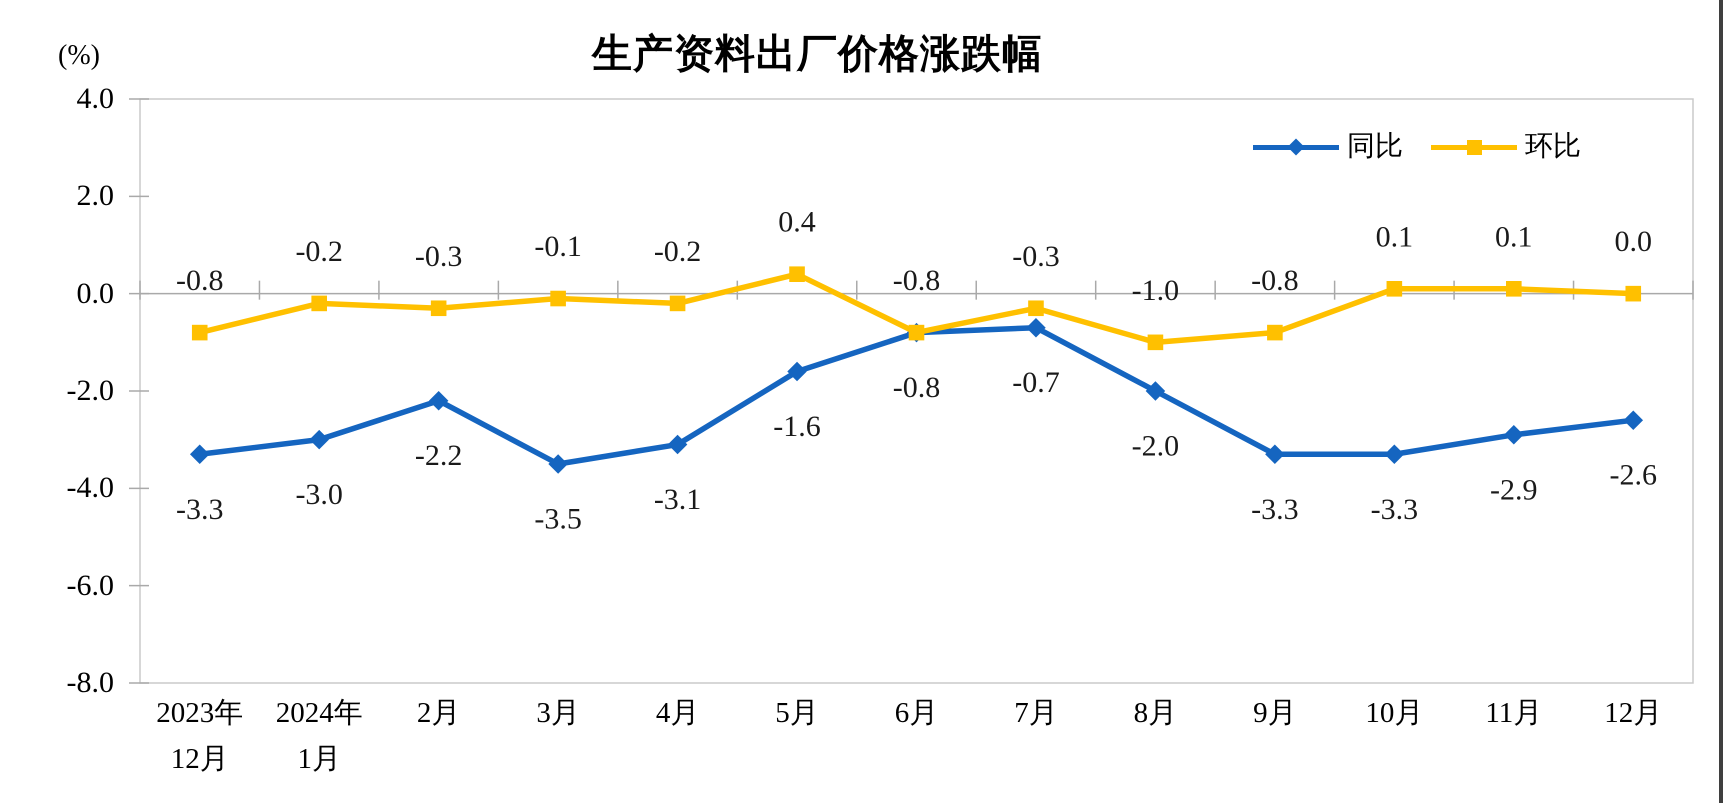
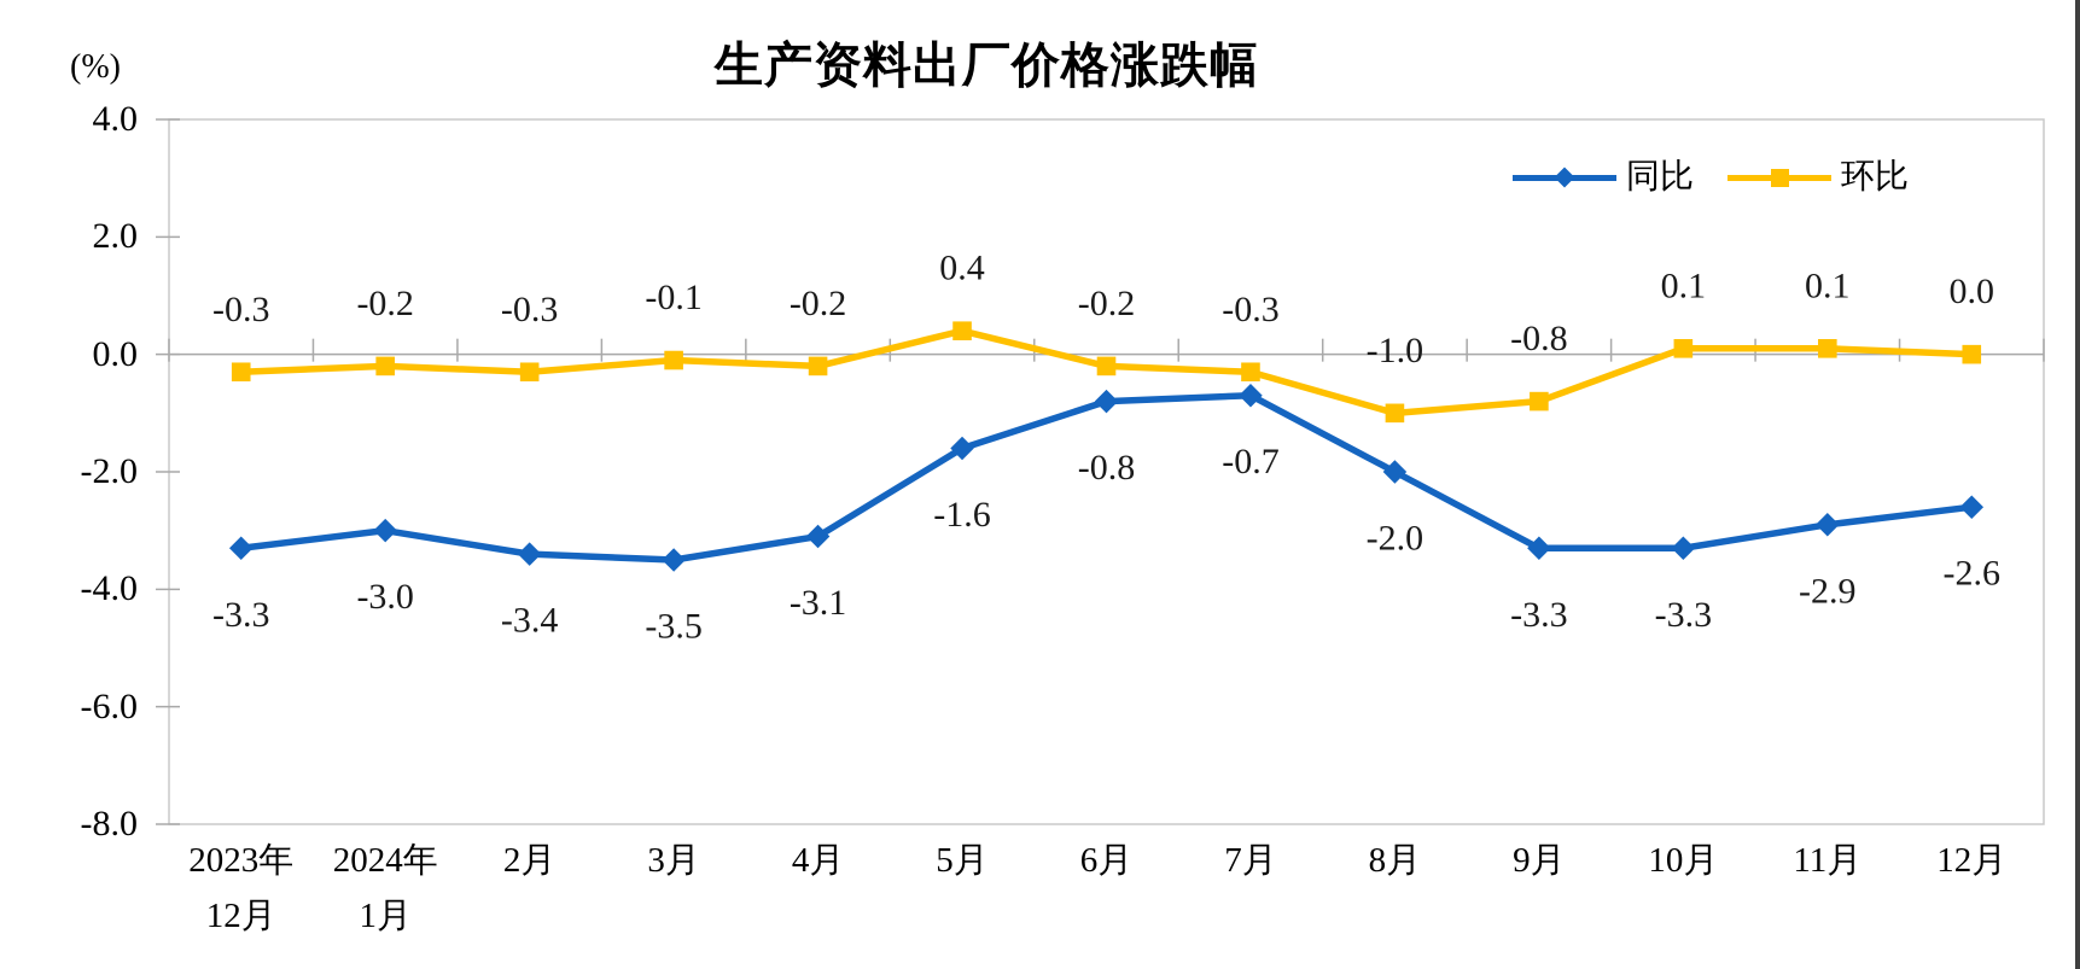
环比/2023年12月: -0.8 -> -0.3
同比/2月: -2.2 -> -3.4
环比/6月: -0.8 -> -0.2
